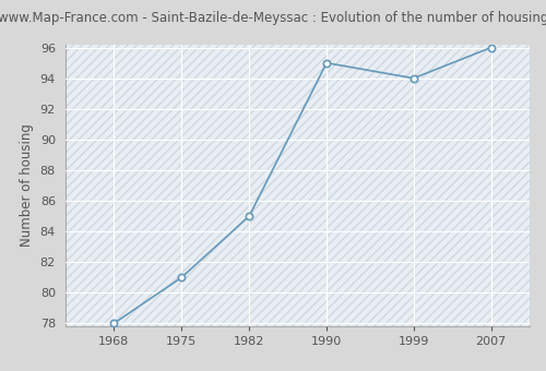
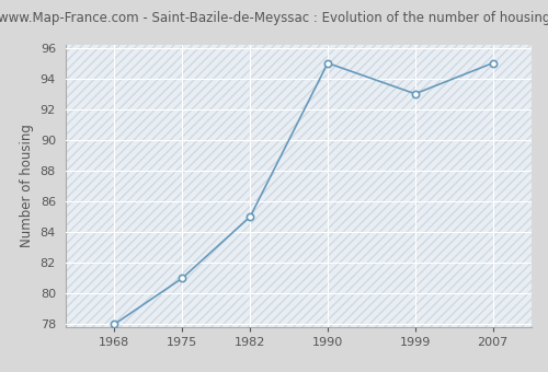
1999: 94 -> 93
2007: 96 -> 95
